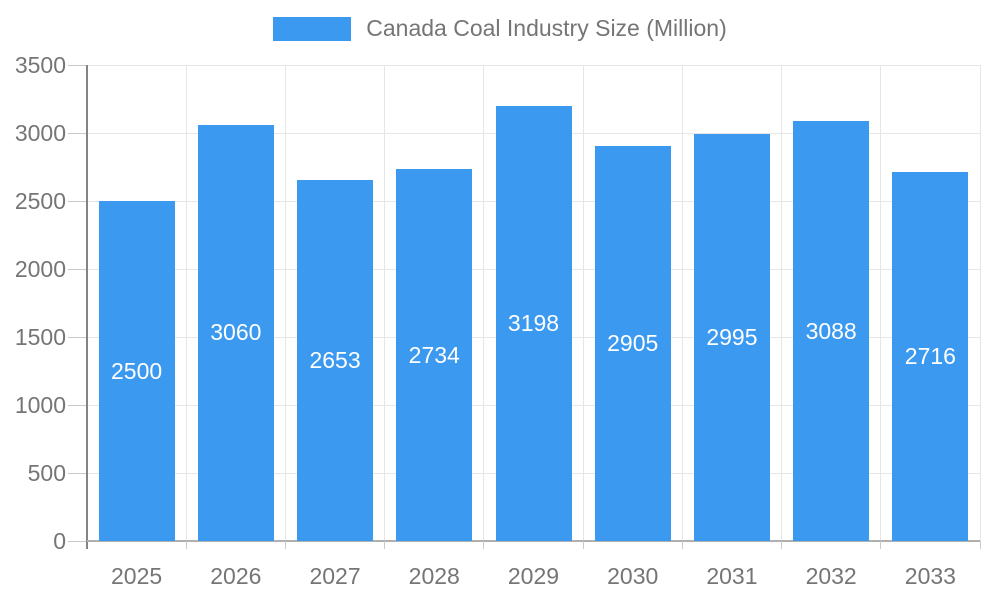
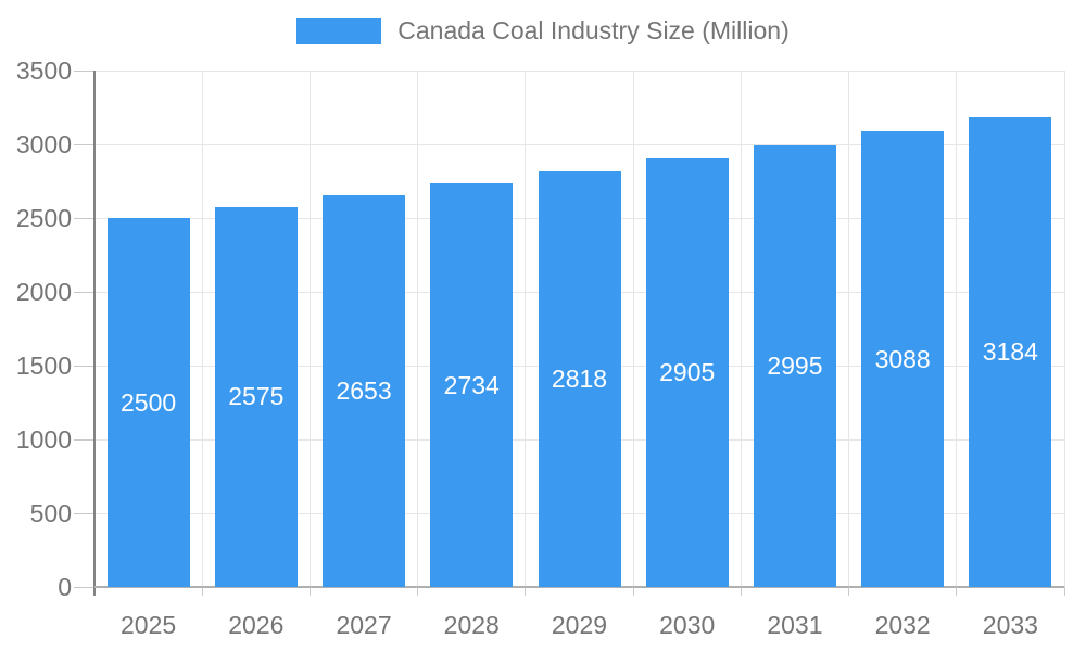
2026: 3060 -> 2575
2029: 3198 -> 2818
2033: 2716 -> 3184
